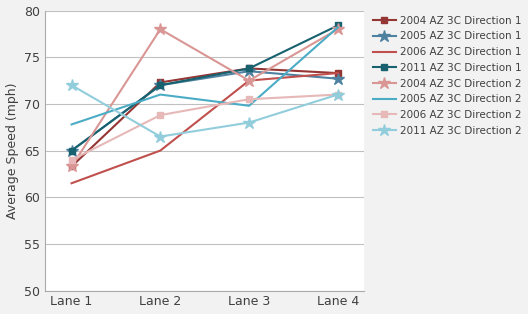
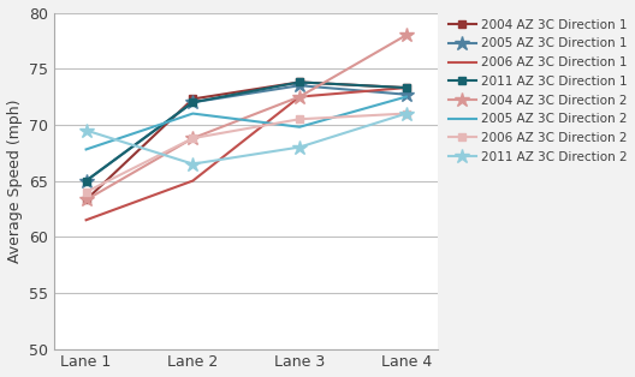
2011 AZ 3C Direction 2/Lane 1: 72.0 -> 69.5
2004 AZ 3C Direction 2/Lane 2: 78.0 -> 68.8
2011 AZ 3C Direction 1/Lane 4: 78.4 -> 73.3
2005 AZ 3C Direction 2/Lane 4: 78.2 -> 72.5
